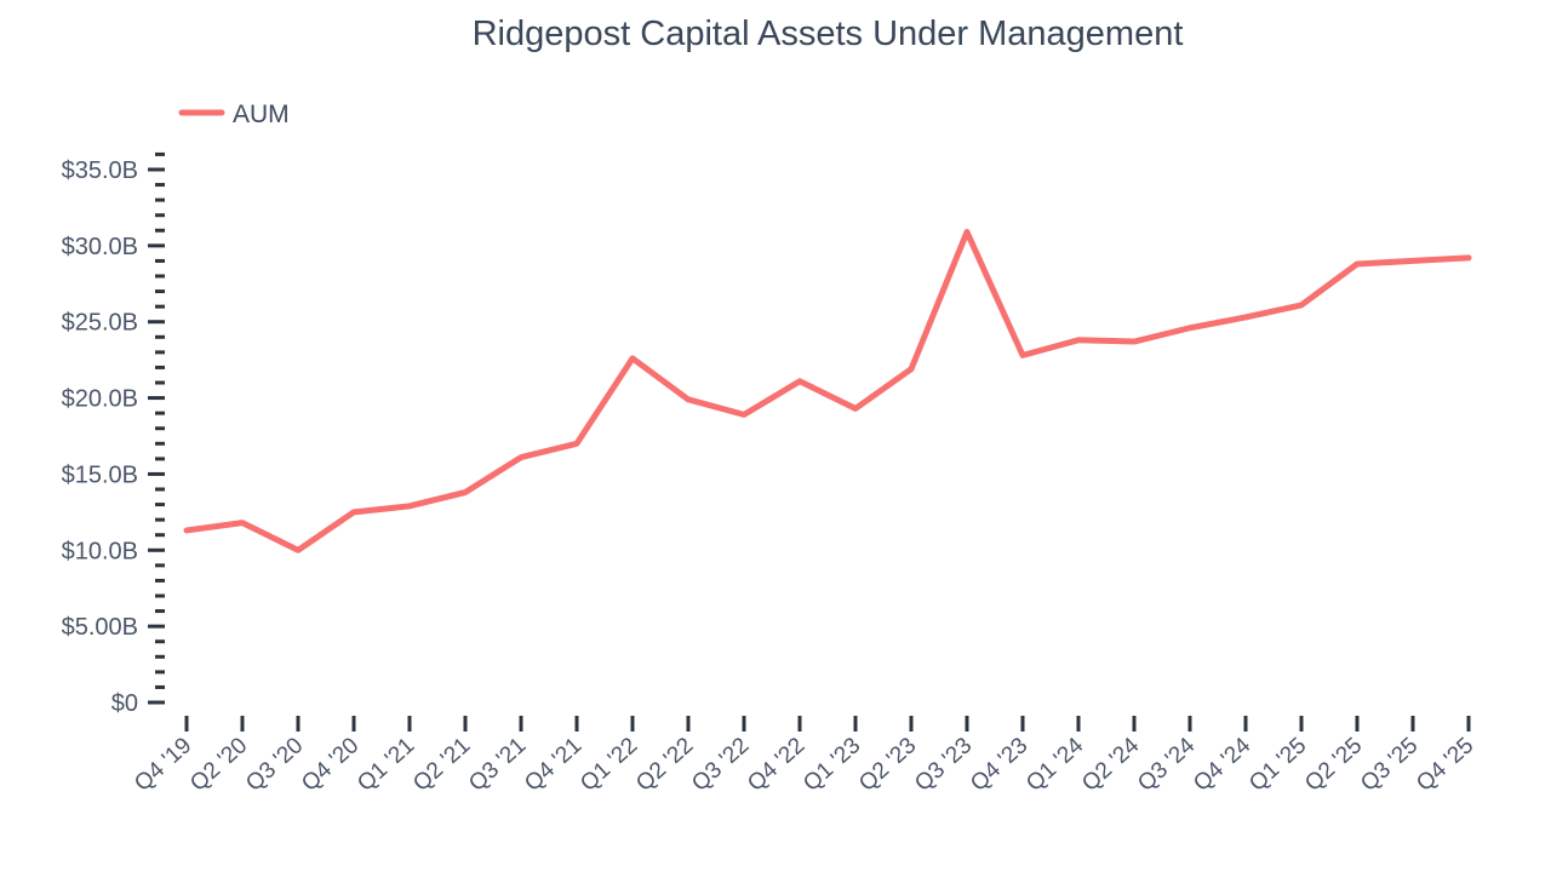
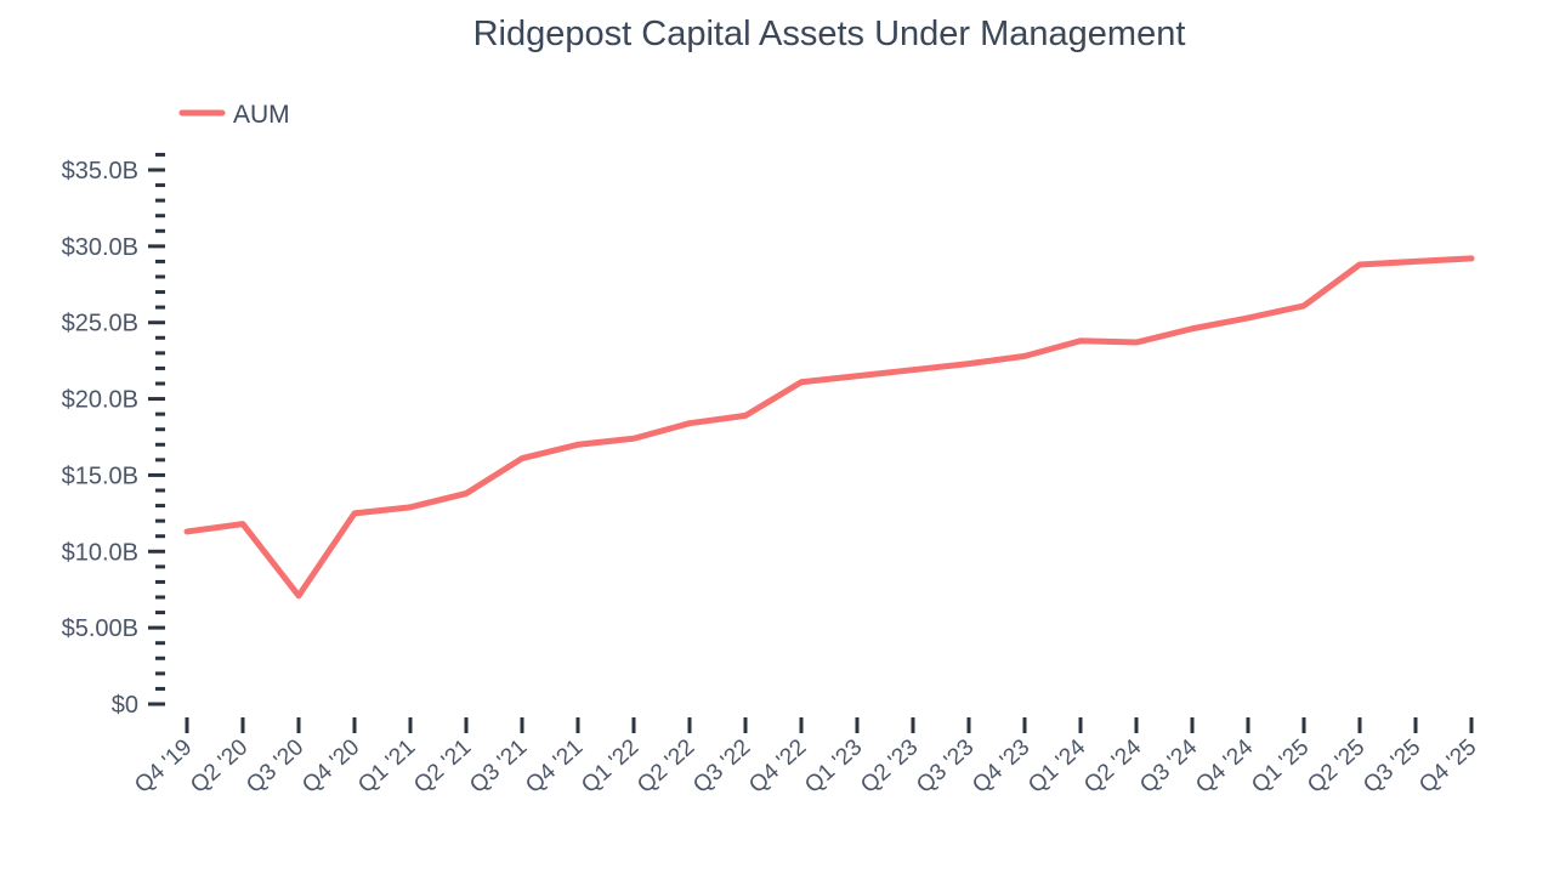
Q3 '20: $10.0B -> $7.1B
Q1 '22: $22.6B -> $17.4B
Q2 '22: $19.9B -> $18.4B
Q1 '23: $19.3B -> $21.5B
Q3 '23: $30.9B -> $22.3B
